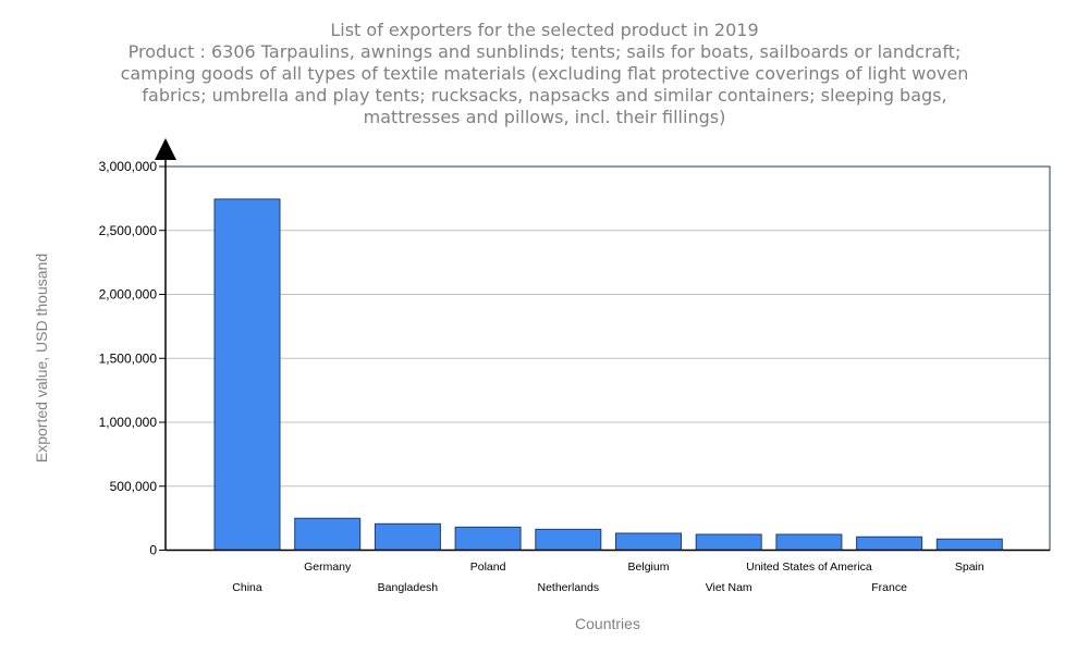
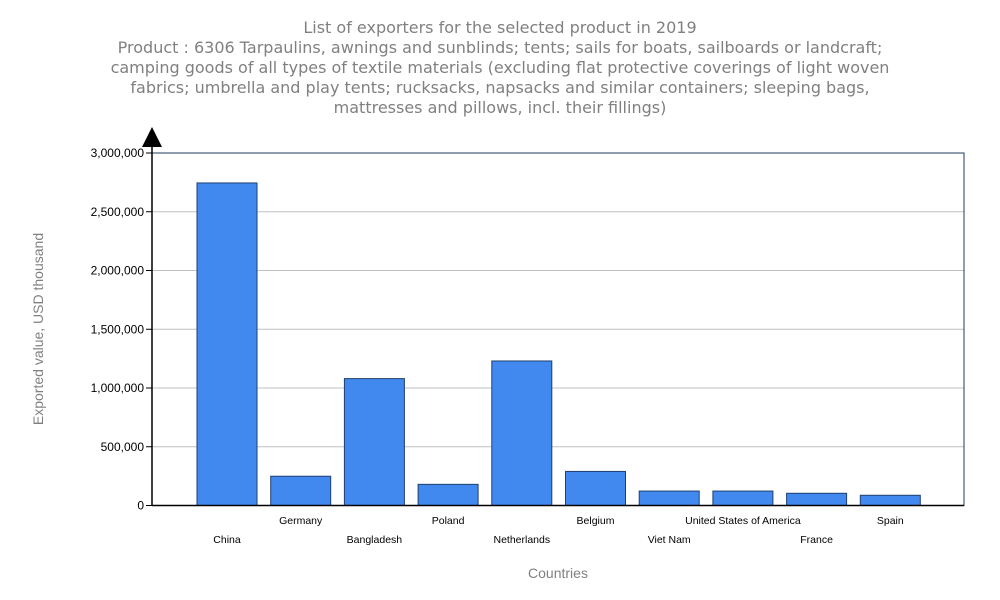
Bangladesh: 210000 -> 1080000
Netherlands: 160000 -> 1230000
Belgium: 130000 -> 290000
